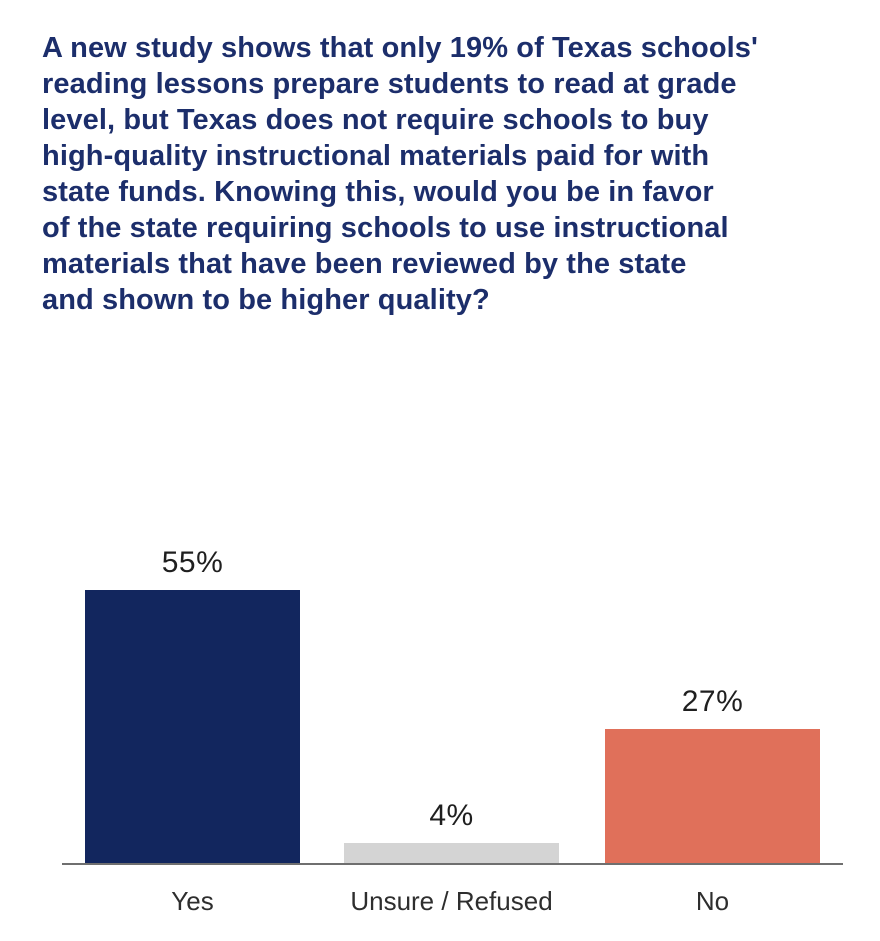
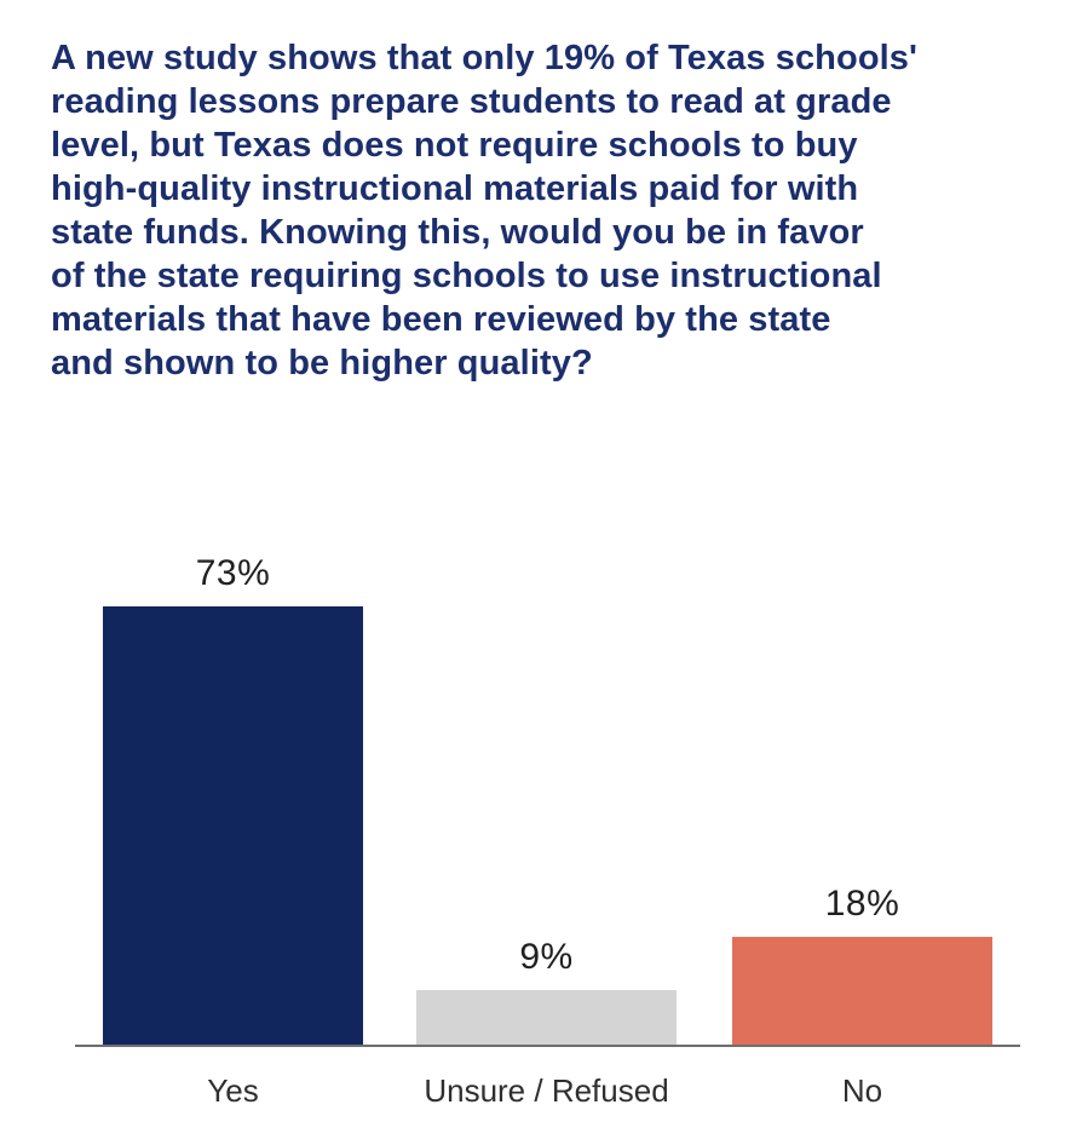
Yes: 55% -> 73%
Unsure / Refused: 4% -> 9%
No: 27% -> 18%
